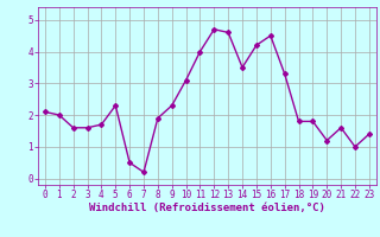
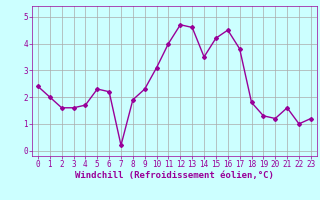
0: 2.1 -> 2.4
6: 0.5 -> 2.2
17: 3.3 -> 3.8
19: 1.8 -> 1.3
23: 1.4 -> 1.2
